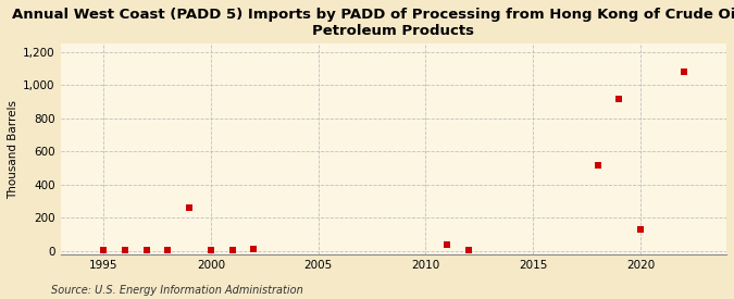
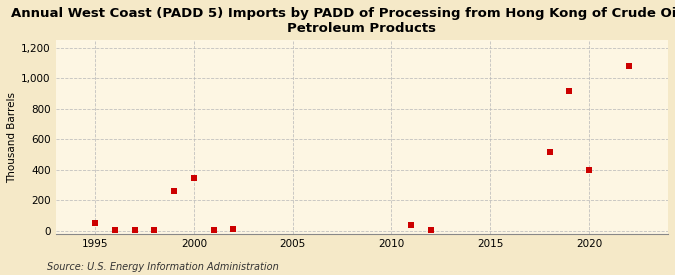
1995: 0 -> 50
2000: 0 -> 350
2020: 130 -> 400
